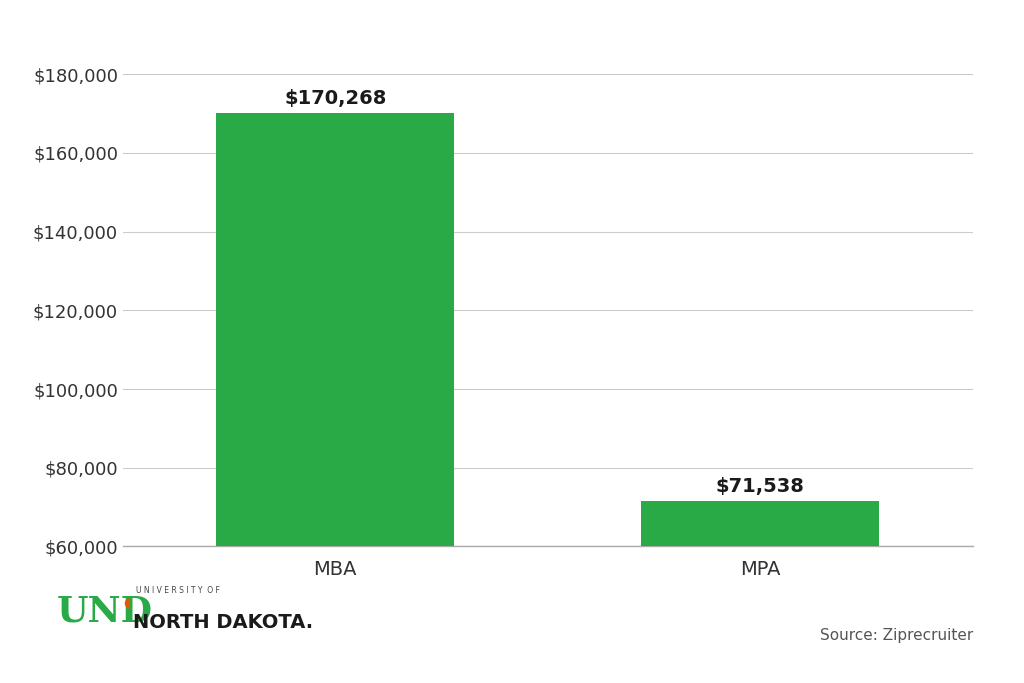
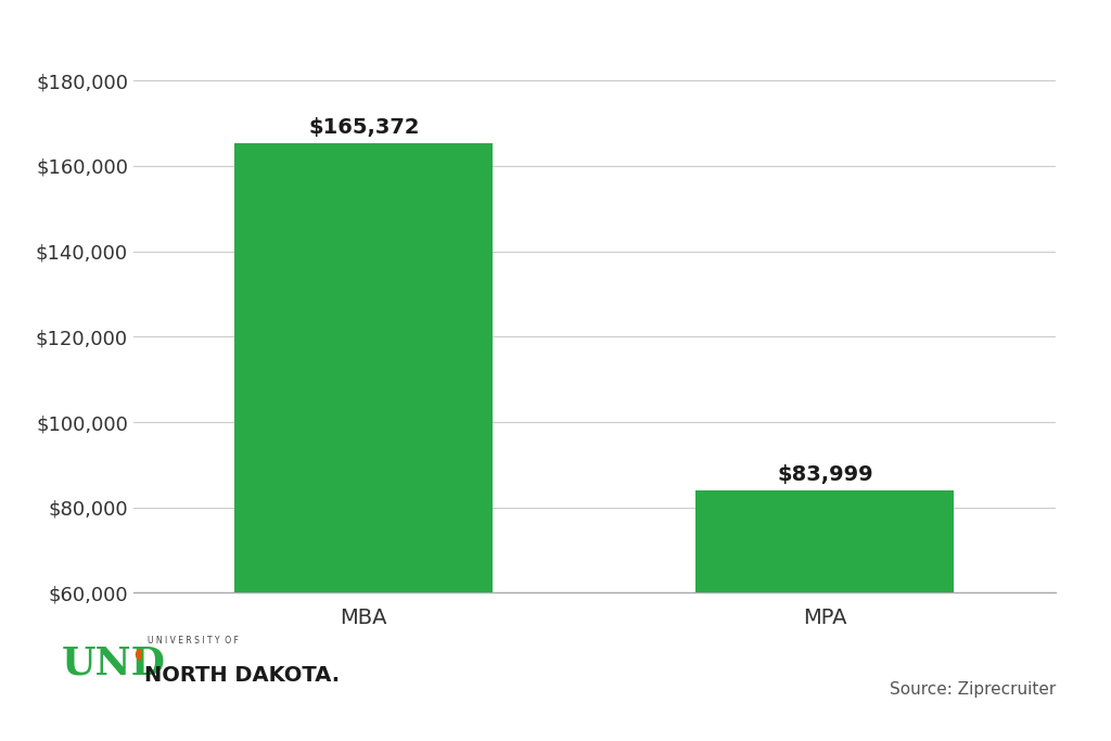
MBA: $170,268 -> $165,372
MPA: $71,538 -> $83,999
